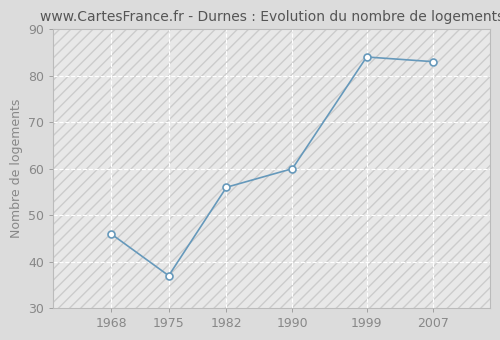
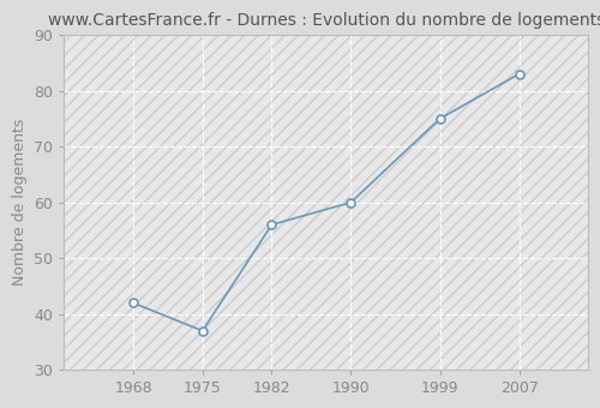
1968: 46 -> 42
1999: 84 -> 75
